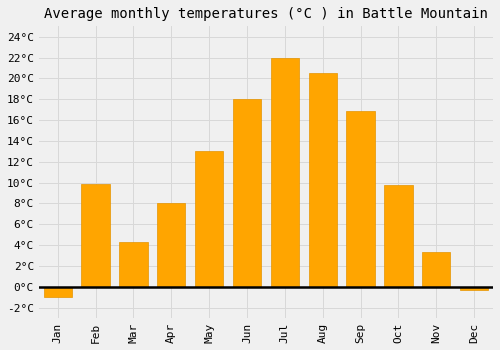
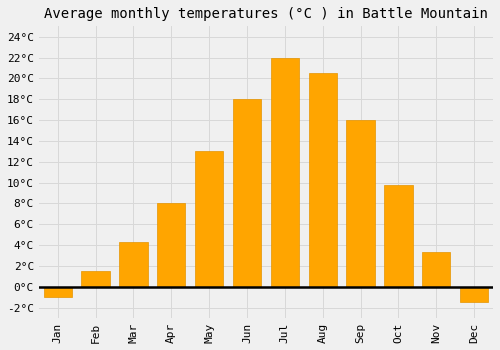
Feb: 9.9°C -> 1.5°C
Sep: 16.9°C -> 16.0°C
Dec: -0.3°C -> -1.5°C
